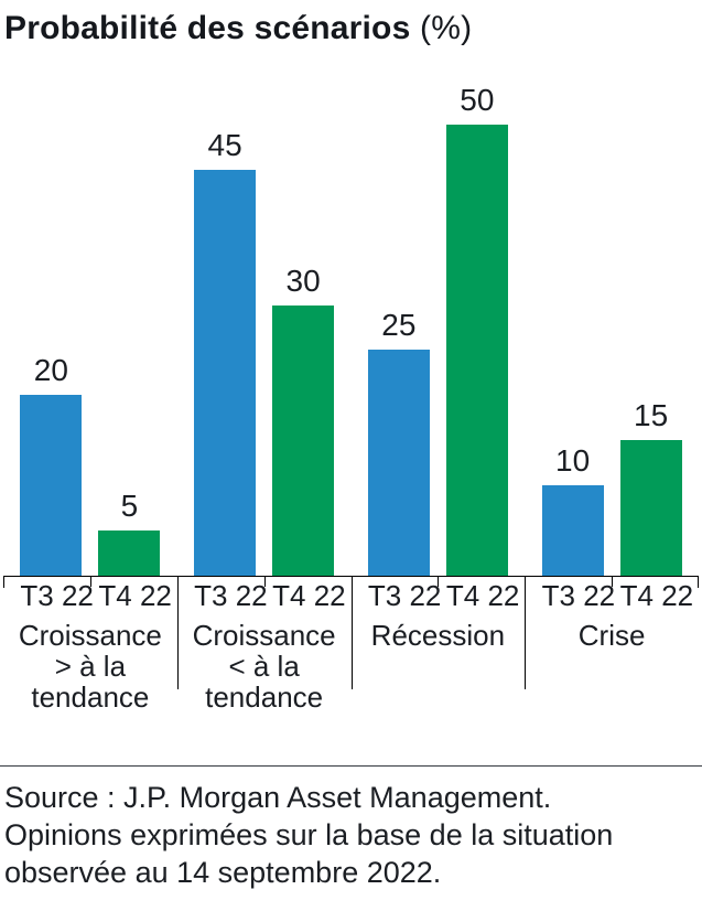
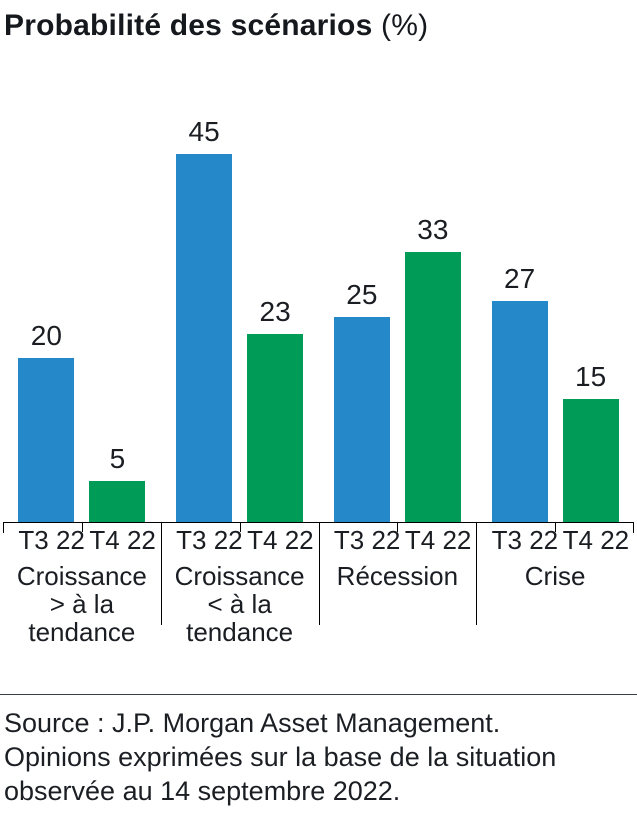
T4 22/Croissance < à la tendance: 30 -> 23
T4 22/Récession: 50 -> 33
T3 22/Crise: 10 -> 27
